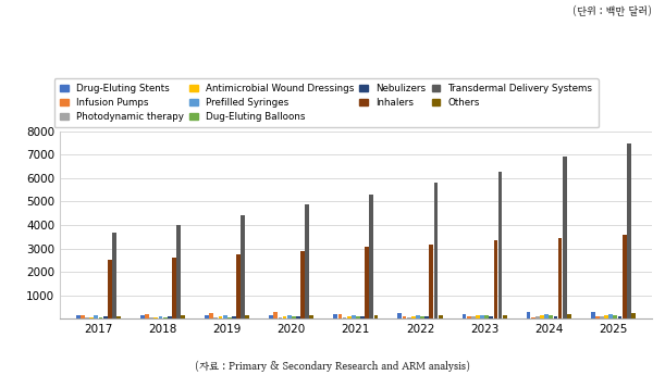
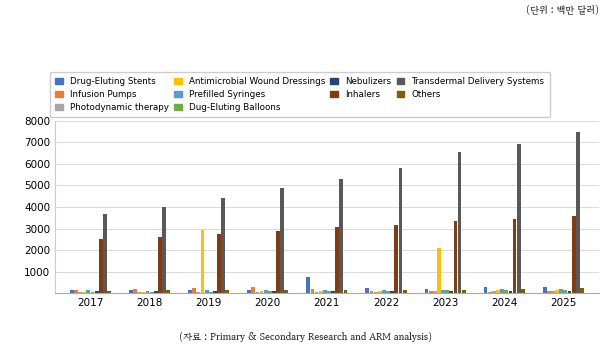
Antimicrobial Wound Dressings/2019: 90 -> 2950
Drug-Eluting Stents/2021: 180 -> 750
Antimicrobial Wound Dressings/2023: 130 -> 2100
Transdermal Delivery Systems/2023: 6280 -> 6550
